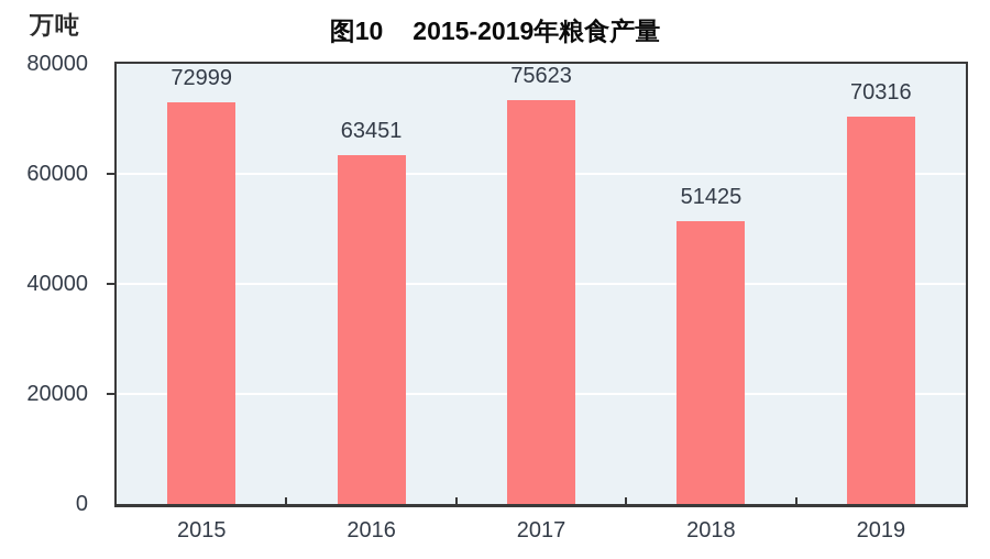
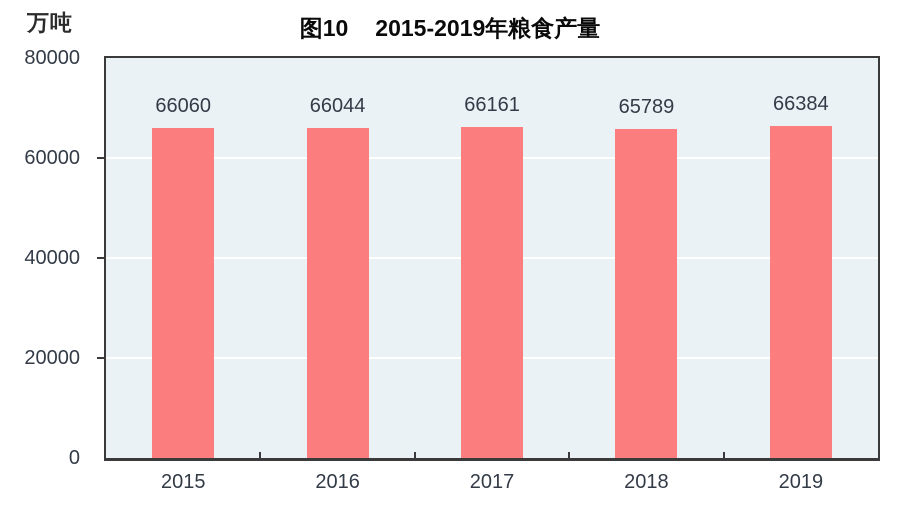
2015: 72999 -> 66060
2016: 63451 -> 66044
2017: 75623 -> 66161
2018: 51425 -> 65789
2019: 70316 -> 66384
